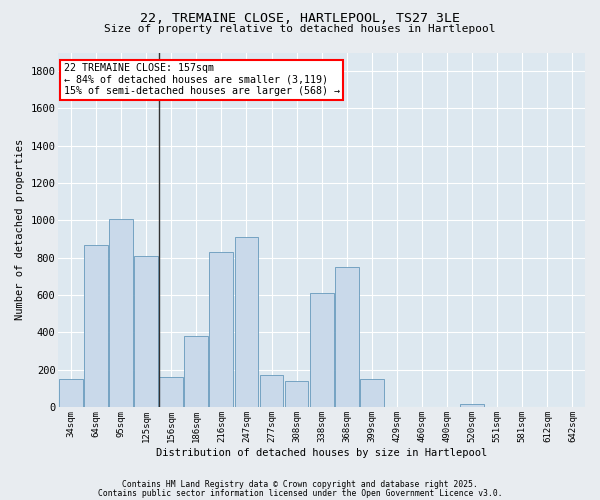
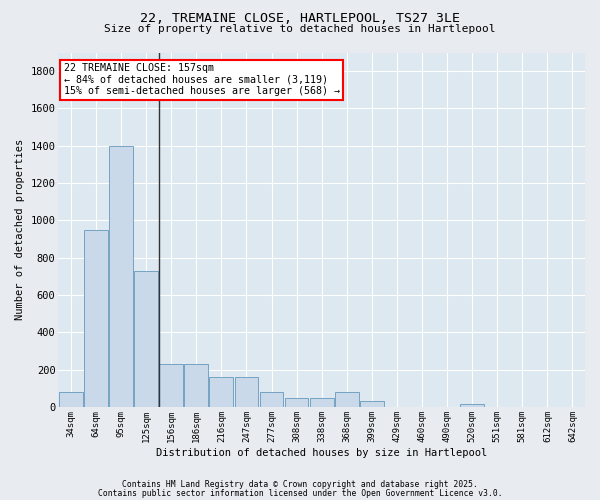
34sqm: 150 -> 80
64sqm: 870 -> 950
95sqm: 1010 -> 1400
125sqm: 810 -> 730
156sqm: 160 -> 230
186sqm: 380 -> 230
216sqm: 830 -> 160
247sqm: 910 -> 160
277sqm: 170 -> 80
308sqm: 140 -> 50
338sqm: 610 -> 50
368sqm: 750 -> 80
399sqm: 150 -> 30
